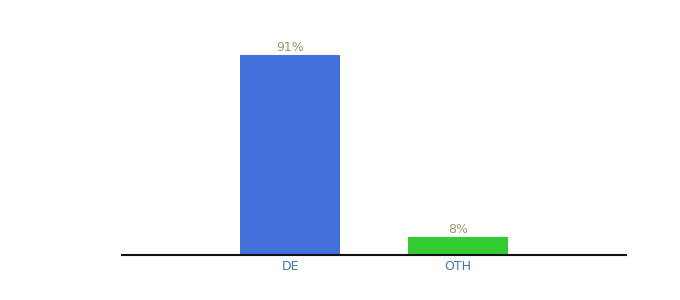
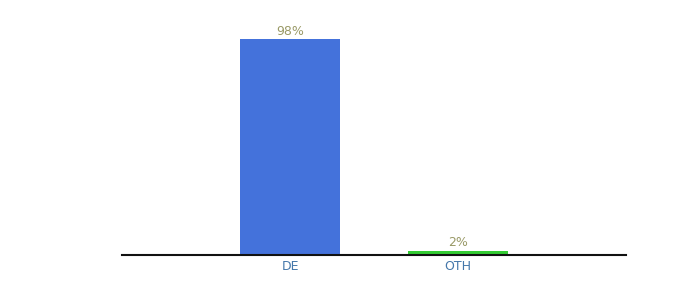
DE: 91% -> 98%
OTH: 8% -> 2%
